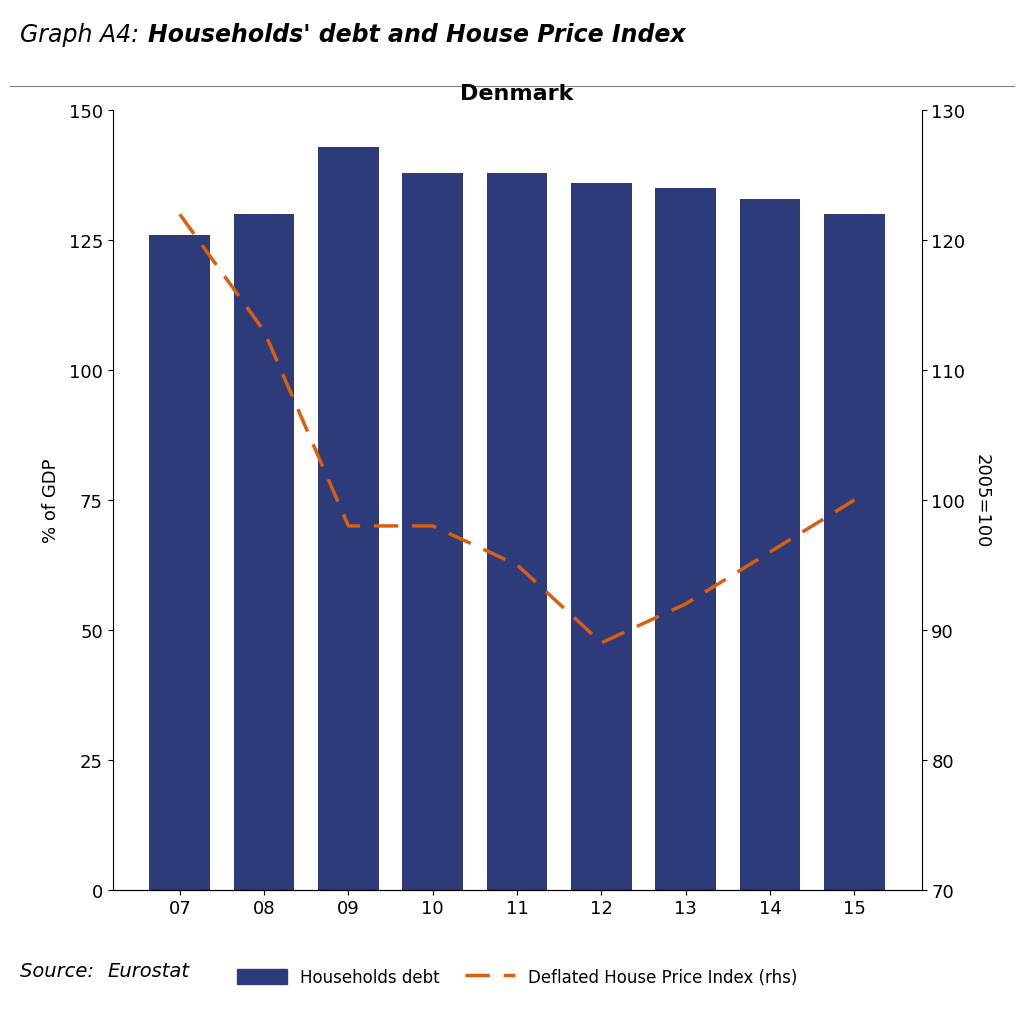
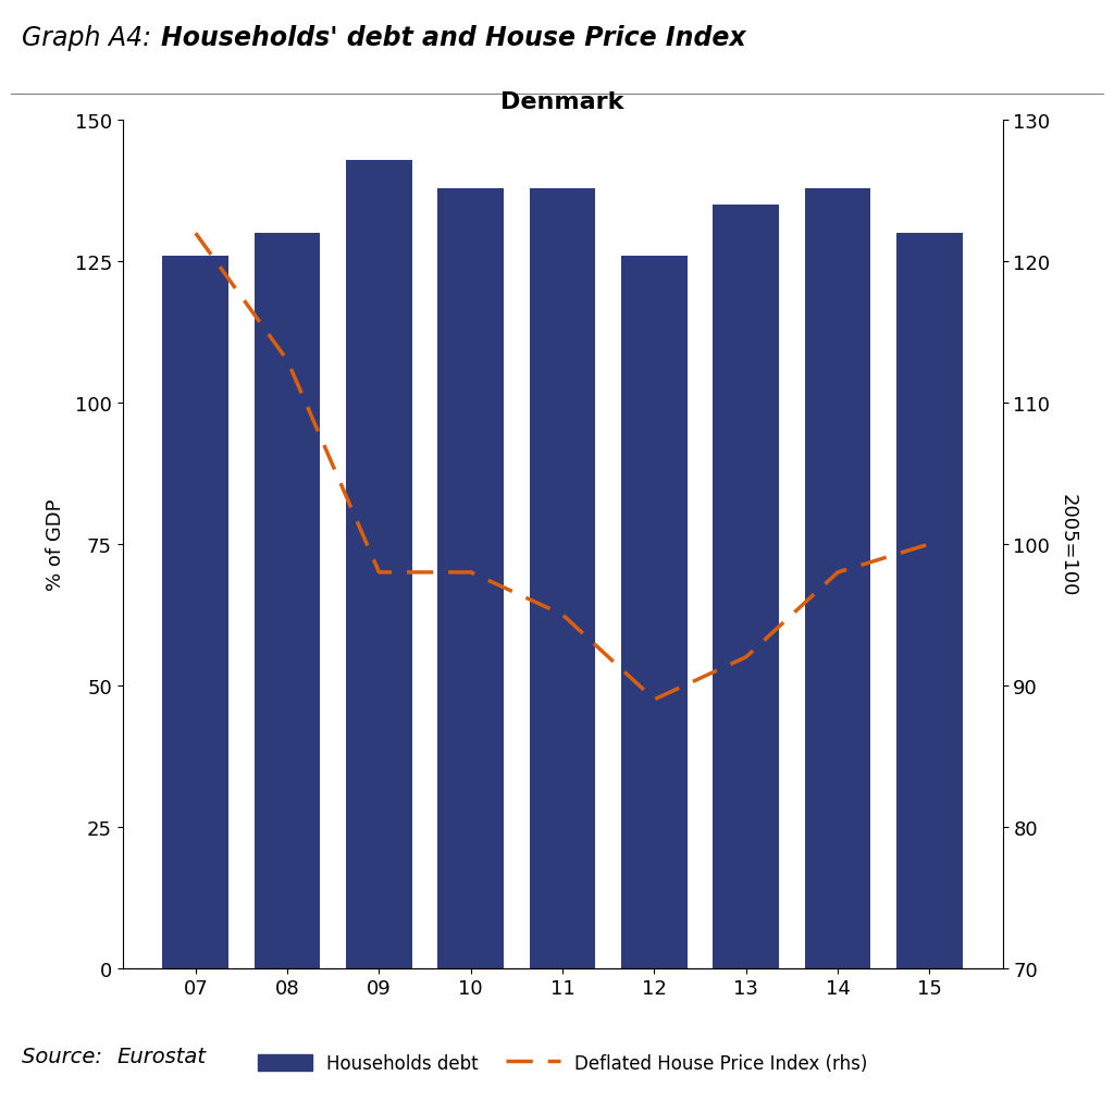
Households debt/12: 136 -> 126
Households debt/14: 133 -> 138
Deflated House Price Index (rhs)/14: 96 -> 98
